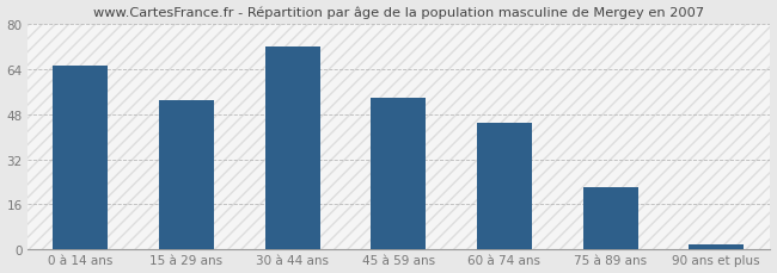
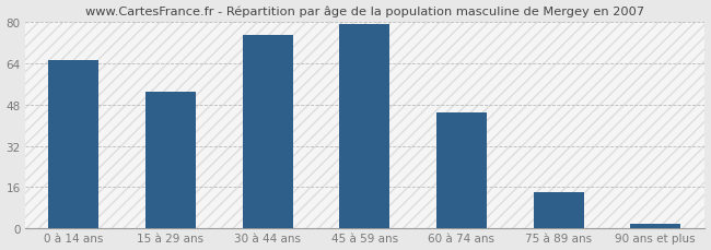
30 à 44 ans: 72 -> 75
45 à 59 ans: 54 -> 79
75 à 89 ans: 22 -> 14
